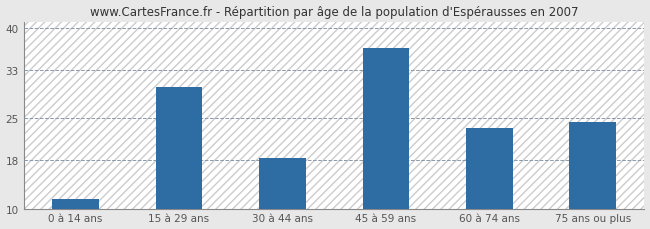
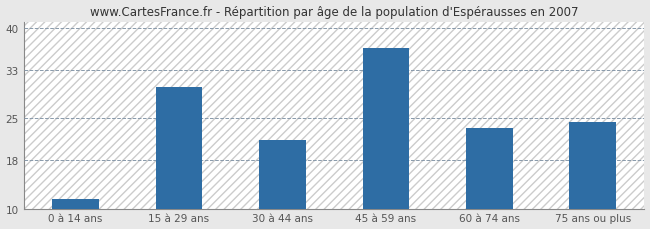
30 à 44 ans: 18.4 -> 21.4
